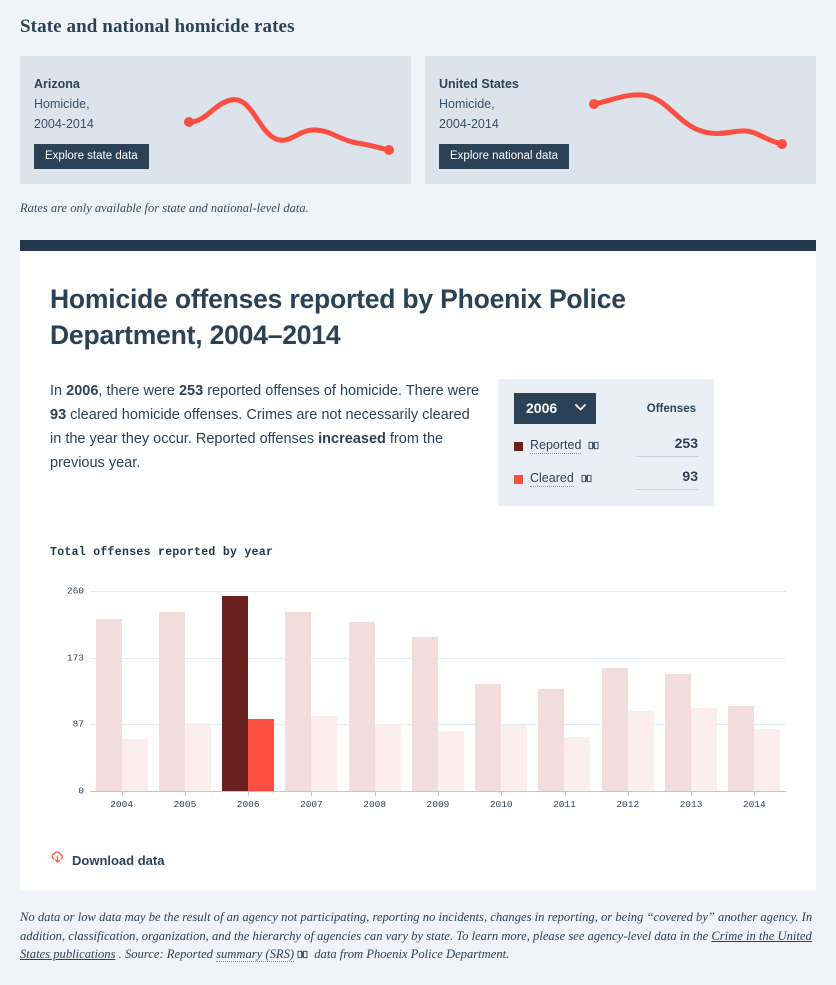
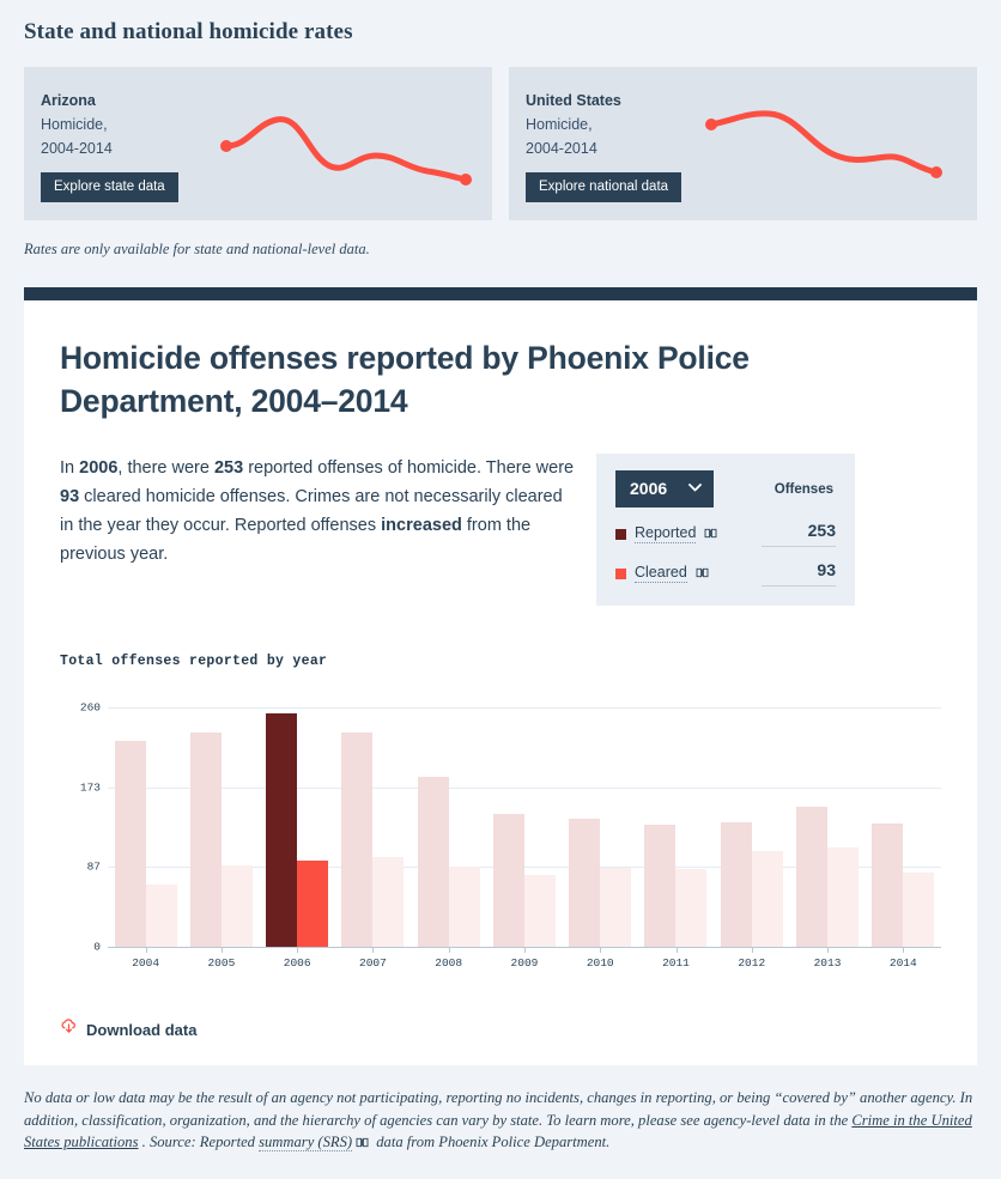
Reported/2008: 220 -> 180
Reported/2009: 200 -> 140
Cleared/2011: 70 -> 80
Reported/2012: 160 -> 140
Reported/2014: 110 -> 130
